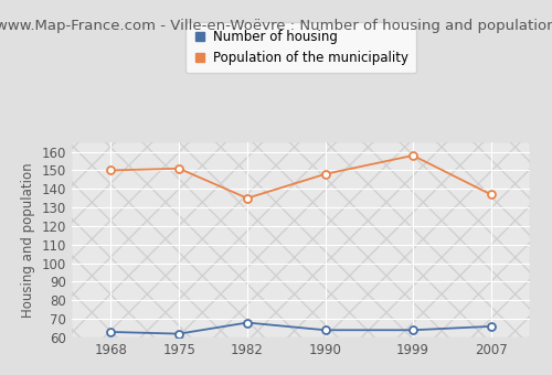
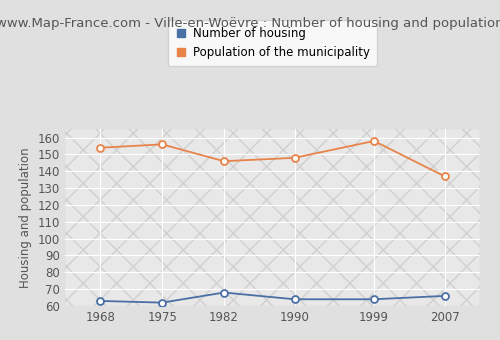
Population of the municipality/1968: 150 -> 154
Population of the municipality/1975: 151 -> 156
Population of the municipality/1982: 135 -> 146
